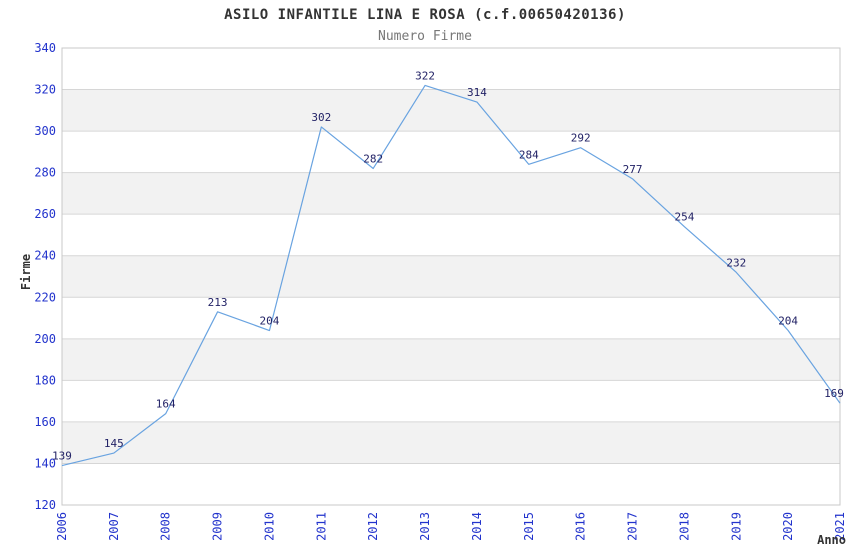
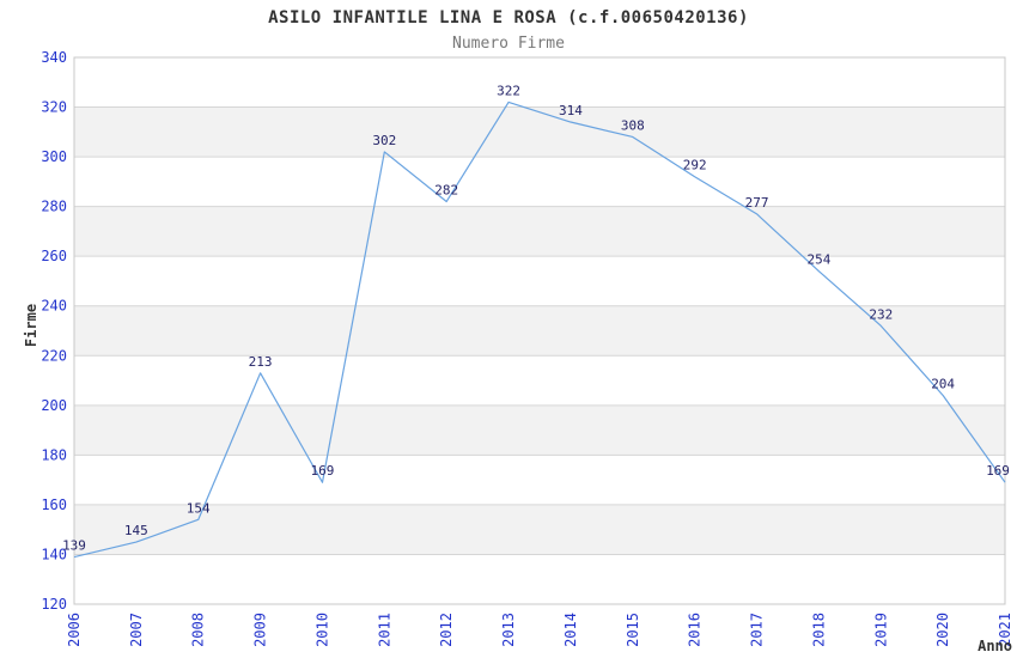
2008: 164 -> 154
2010: 204 -> 169
2015: 284 -> 308
